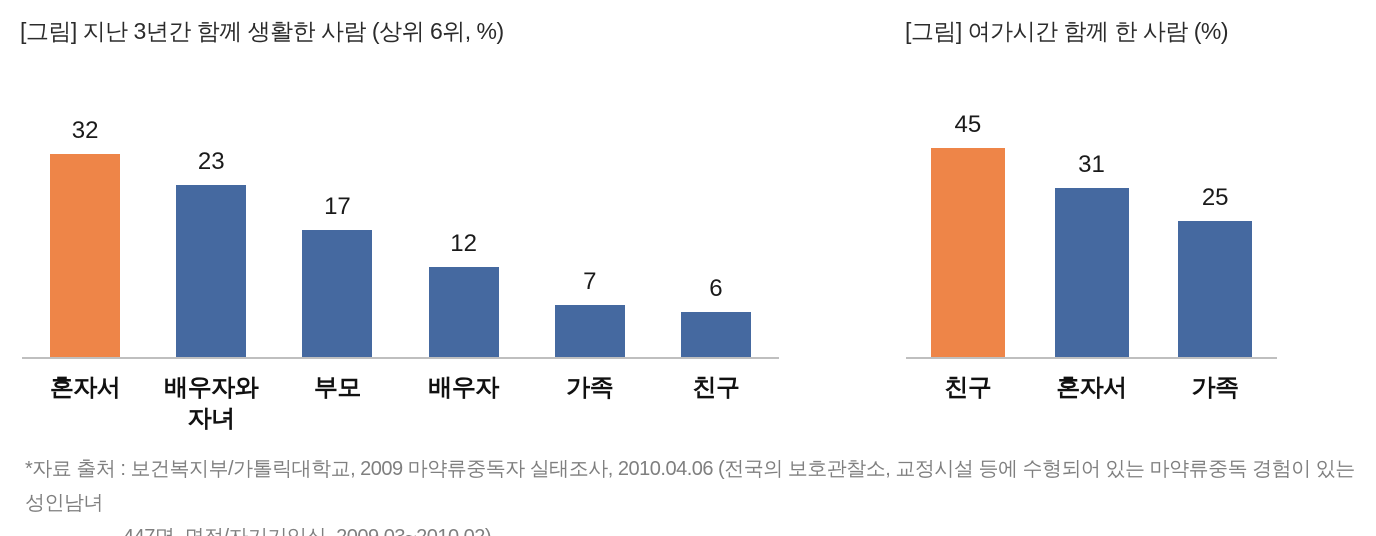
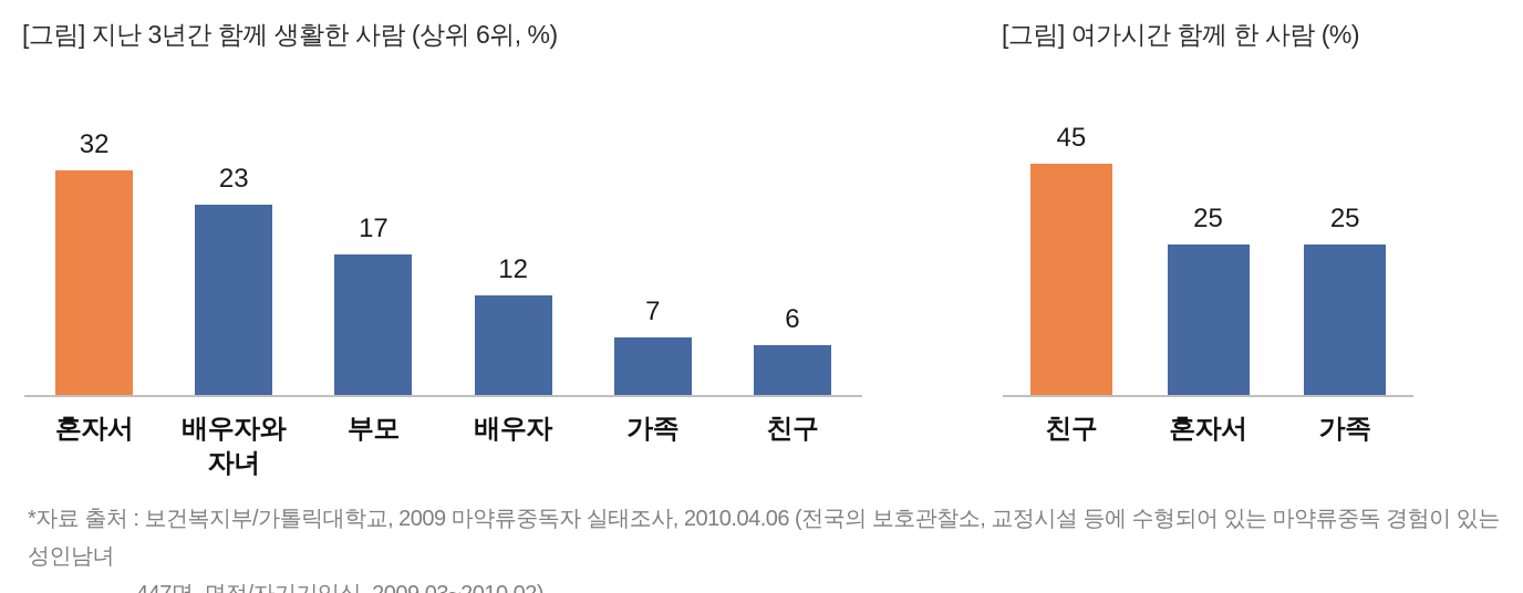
[그림] 여가시간 함께 한 사람 (%)/혼자서: 31 -> 25
